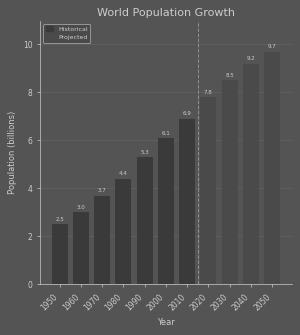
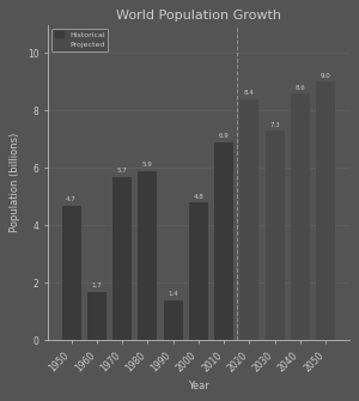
1950: 2.5 -> 4.7
1960: 3.0 -> 1.7
1970: 3.7 -> 5.7
1980: 4.4 -> 5.9
1990: 5.3 -> 1.4
2000: 6.1 -> 4.8
2020: 7.8 -> 8.4
2030: 8.5 -> 7.3
2040: 9.2 -> 8.6
2050: 9.7 -> 9.0
